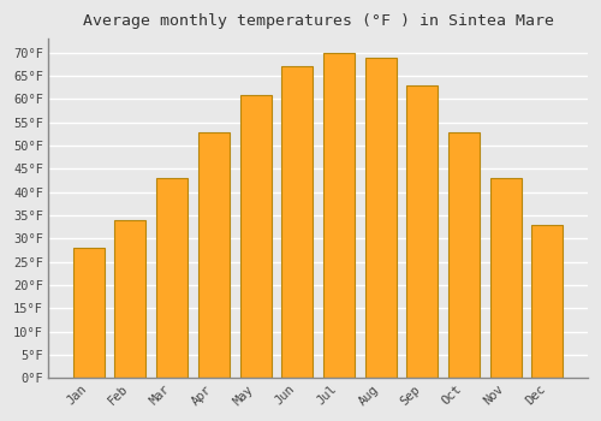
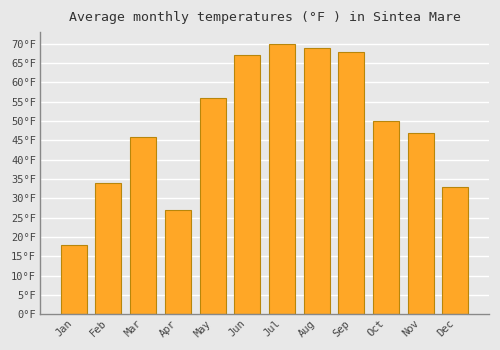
Jan: 28°F -> 18°F
Mar: 43°F -> 46°F
Apr: 53°F -> 27°F
May: 61°F -> 56°F
Sep: 63°F -> 68°F
Oct: 53°F -> 50°F
Nov: 43°F -> 47°F
